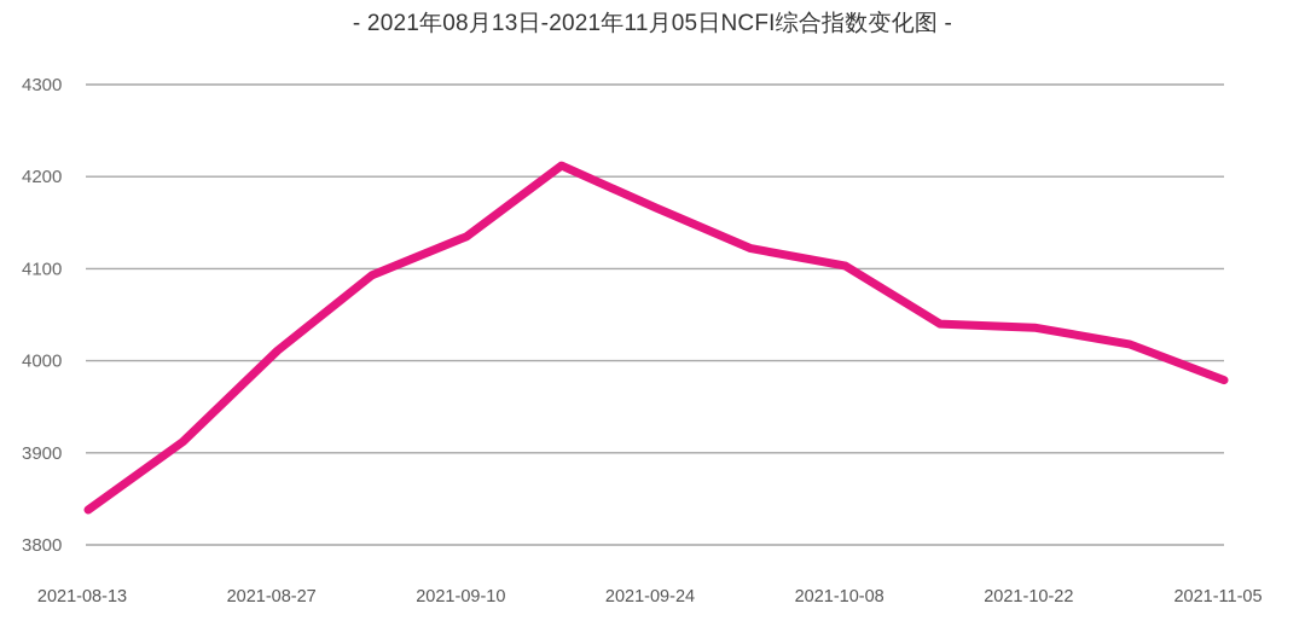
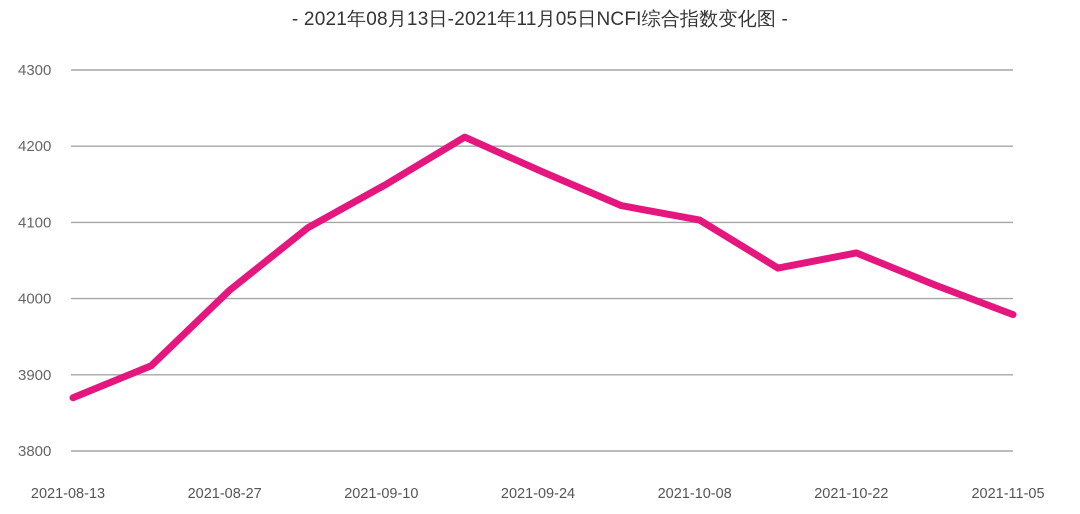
2021-08-13: 3840 -> 3870
2021-09-10: 4140 -> 4150
2021-10-22: 4040 -> 4060
